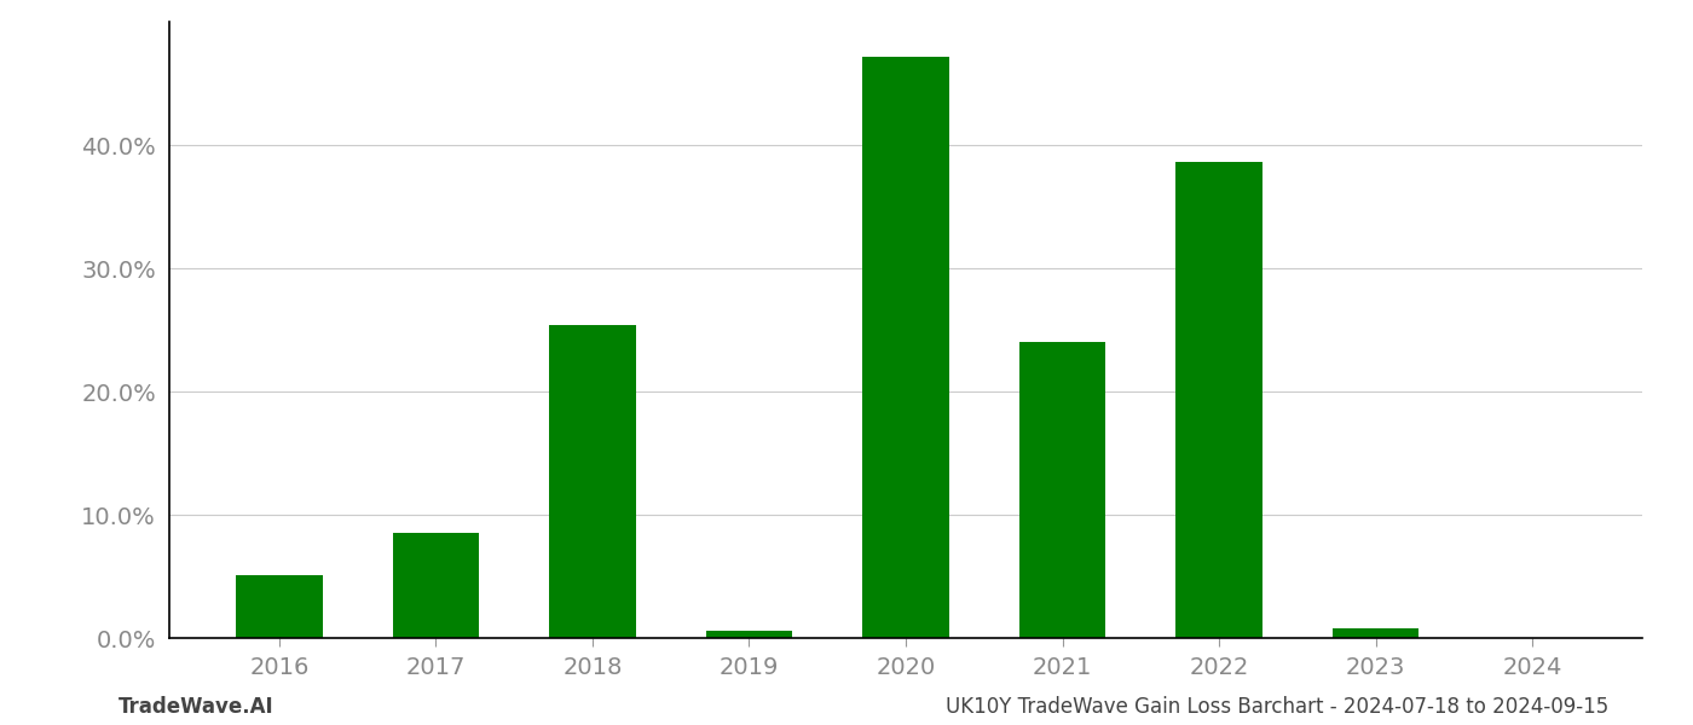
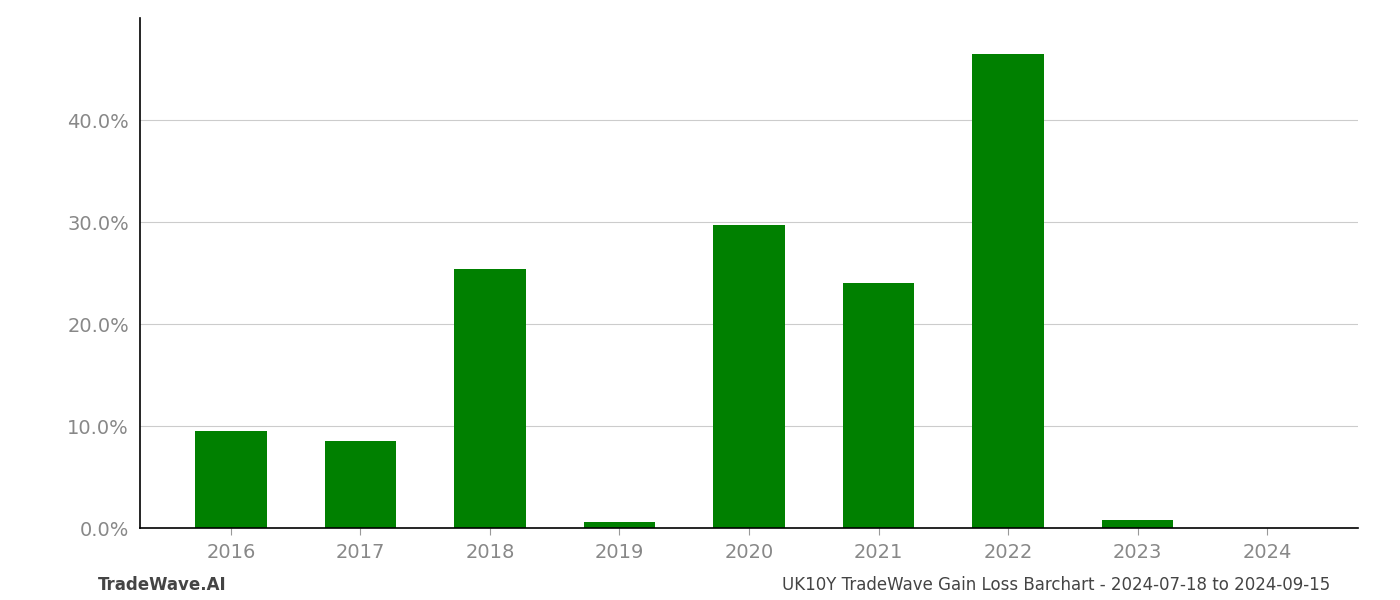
2016: 5.1% -> 9.5%
2020: 47.2% -> 29.7%
2022: 38.6% -> 46.5%
